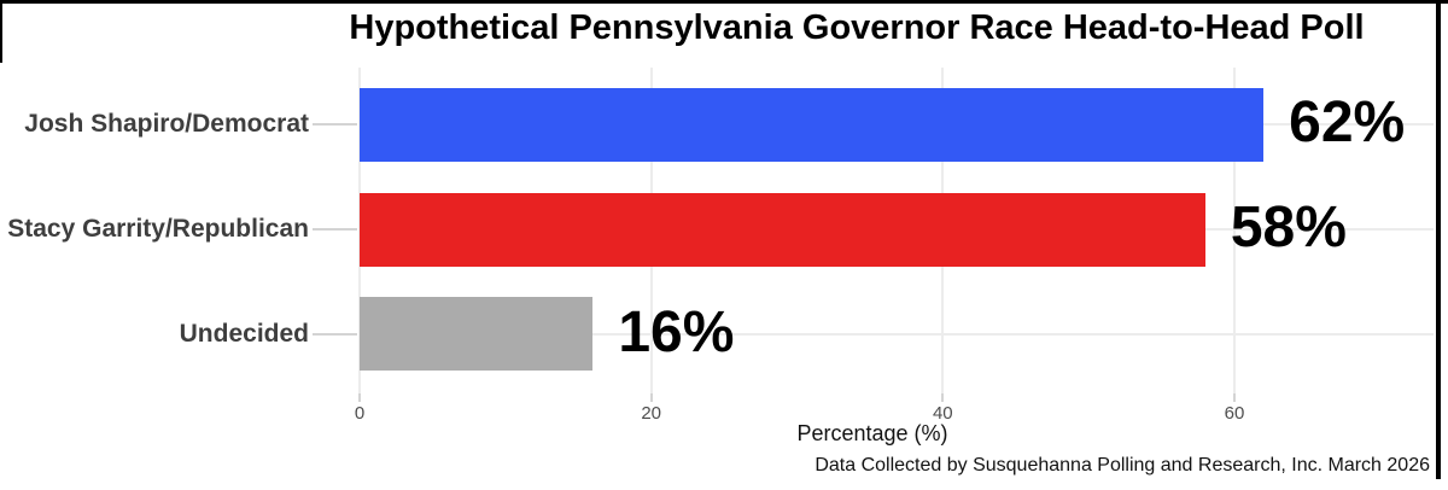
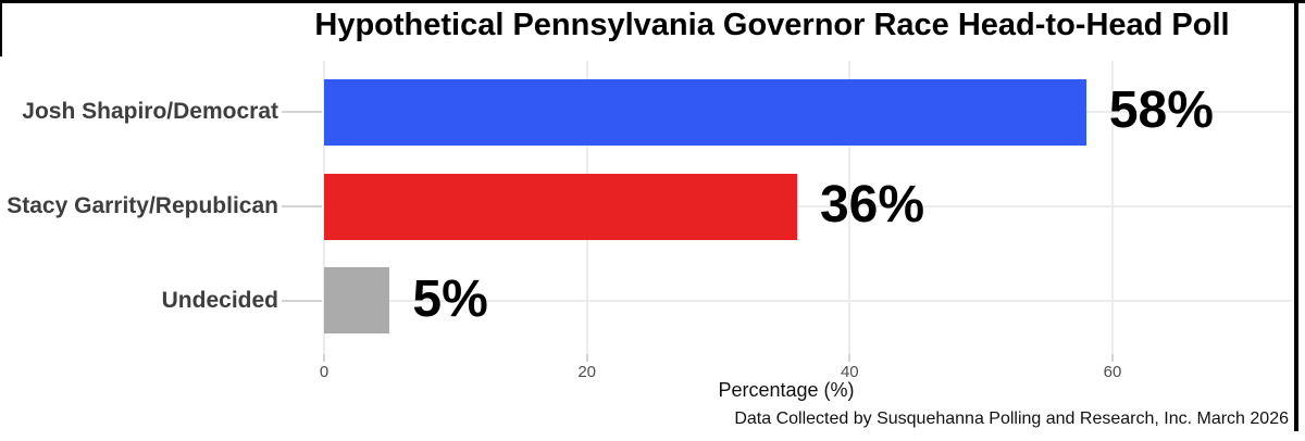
Josh Shapiro/Democrat: 62% -> 58%
Stacy Garrity/Republican: 58% -> 36%
Undecided: 16% -> 5%
